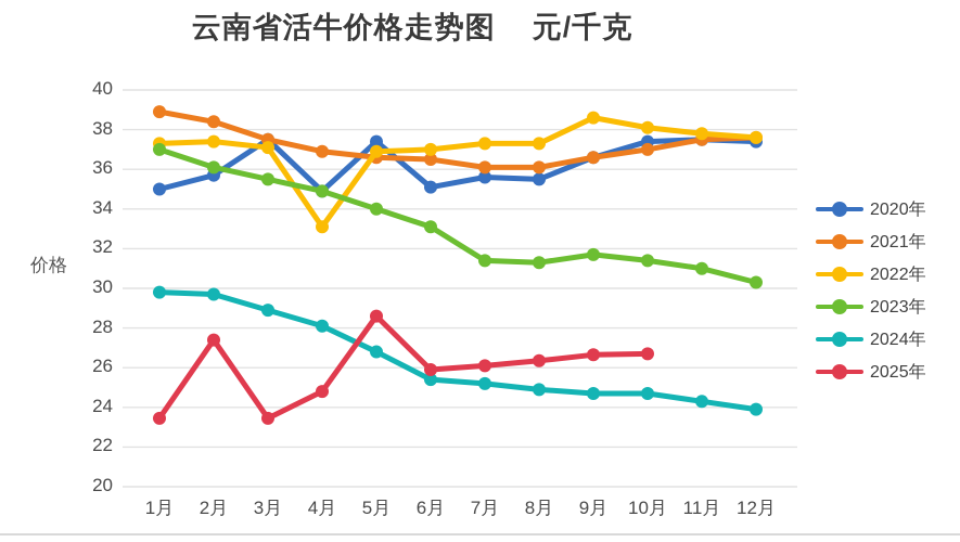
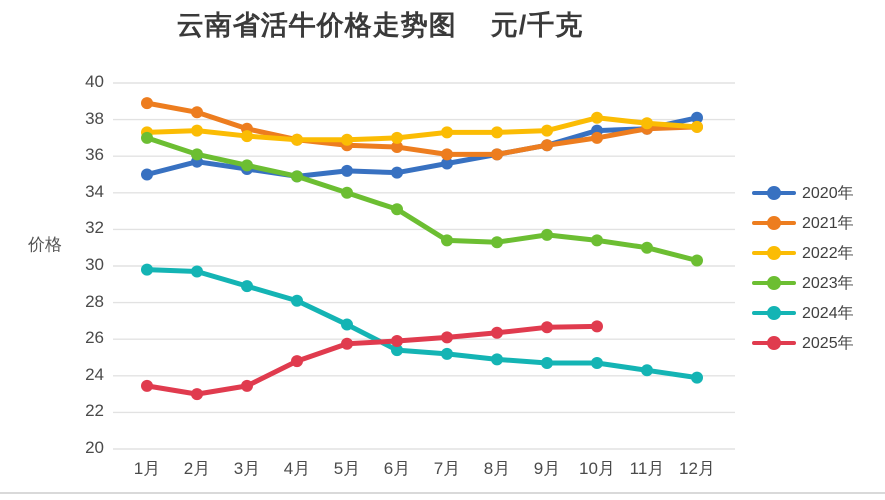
2025年/2月: 27.4 -> 23.0
2020年/3月: 37.5 -> 35.3
2022年/4月: 33.1 -> 36.9
2020年/5月: 37.4 -> 35.2
2025年/5月: 28.6 -> 25.8
2020年/8月: 35.5 -> 36.1
2022年/9月: 38.6 -> 37.4
2020年/12月: 37.4 -> 38.1
